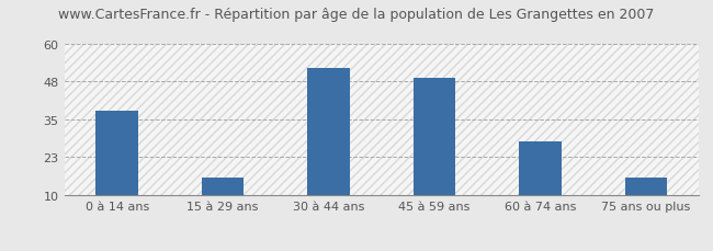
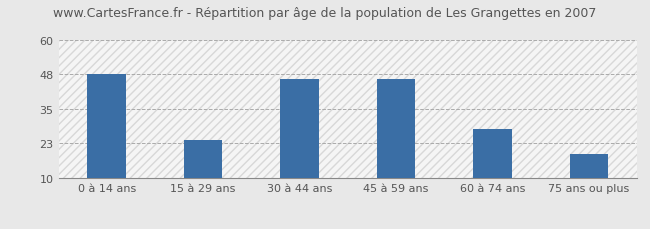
0 à 14 ans: 38 -> 48
15 à 29 ans: 16 -> 24
30 à 44 ans: 52 -> 46
45 à 59 ans: 49 -> 46
75 ans ou plus: 16 -> 19
